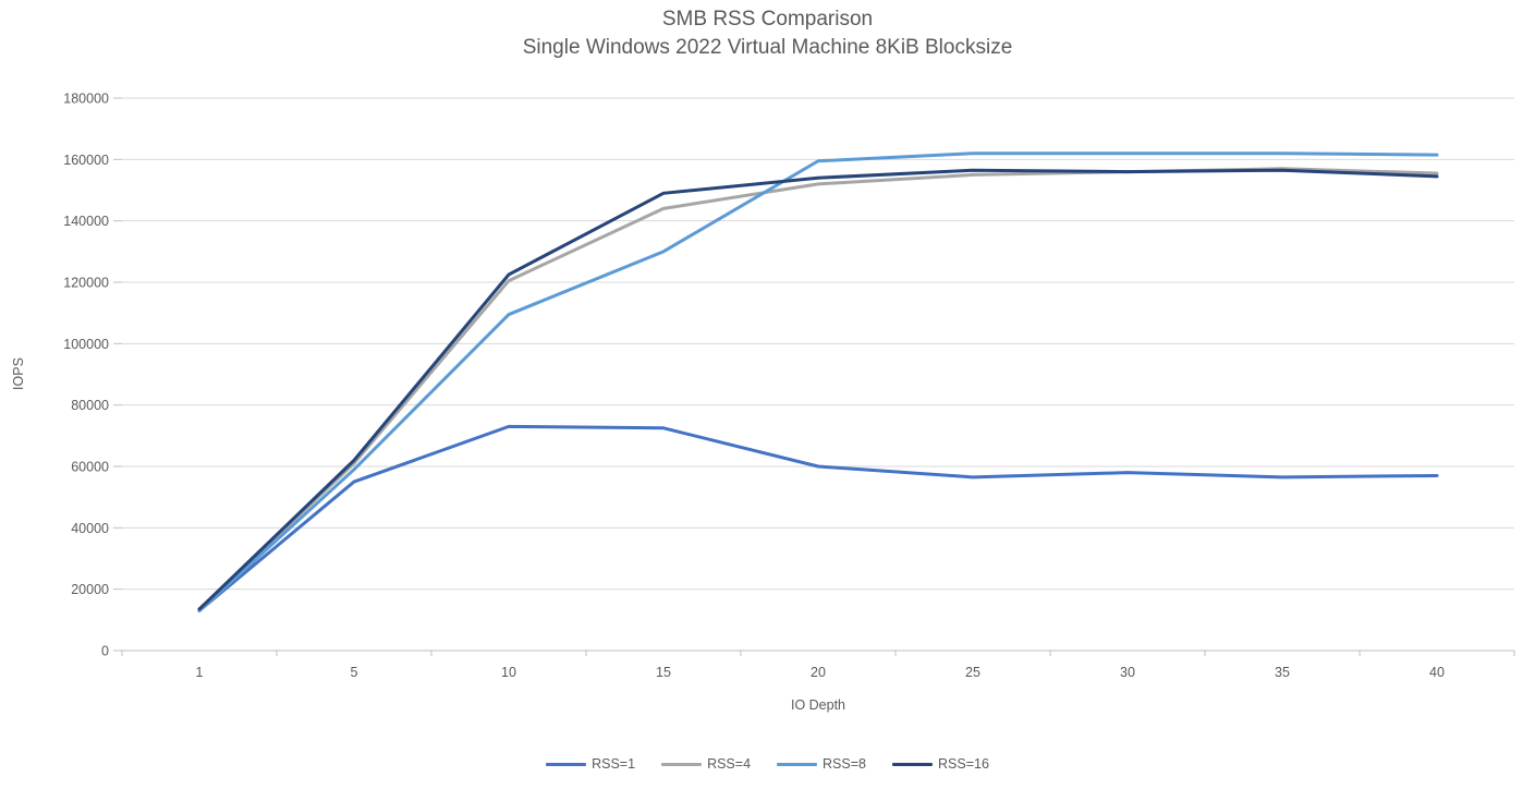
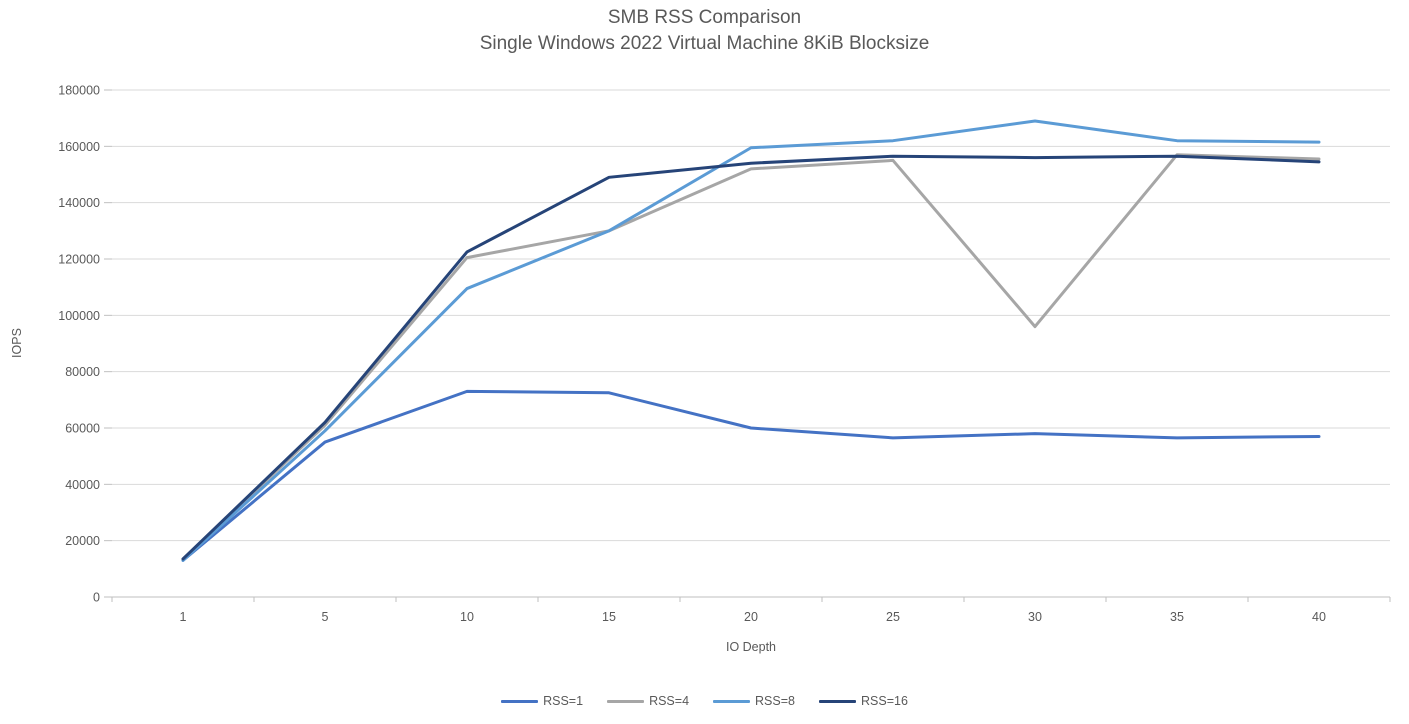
RSS=4/15: 144000 -> 130000
RSS=4/30: 156000 -> 96000
RSS=8/30: 162000 -> 169000
